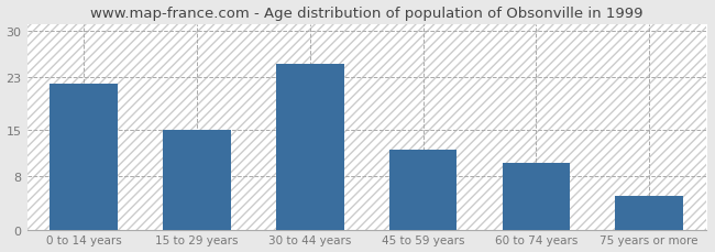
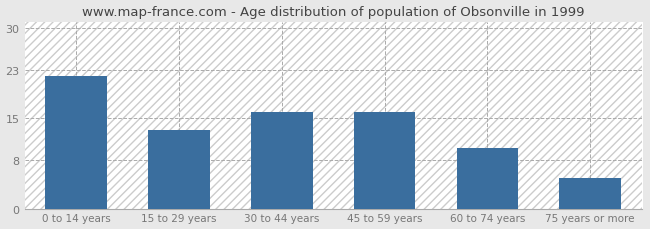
15 to 29 years: 15 -> 13
30 to 44 years: 25 -> 16
45 to 59 years: 12 -> 16
